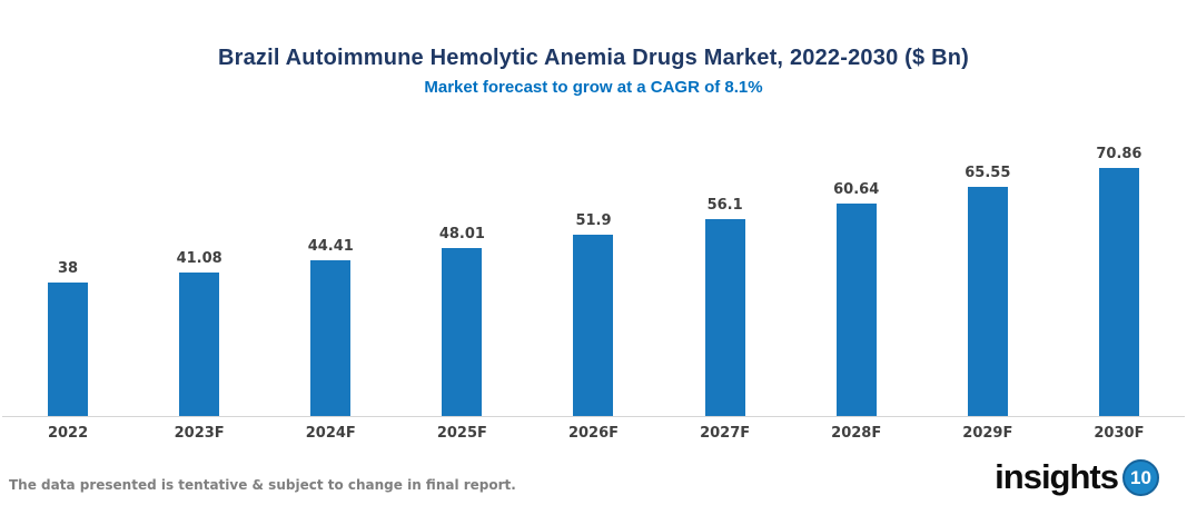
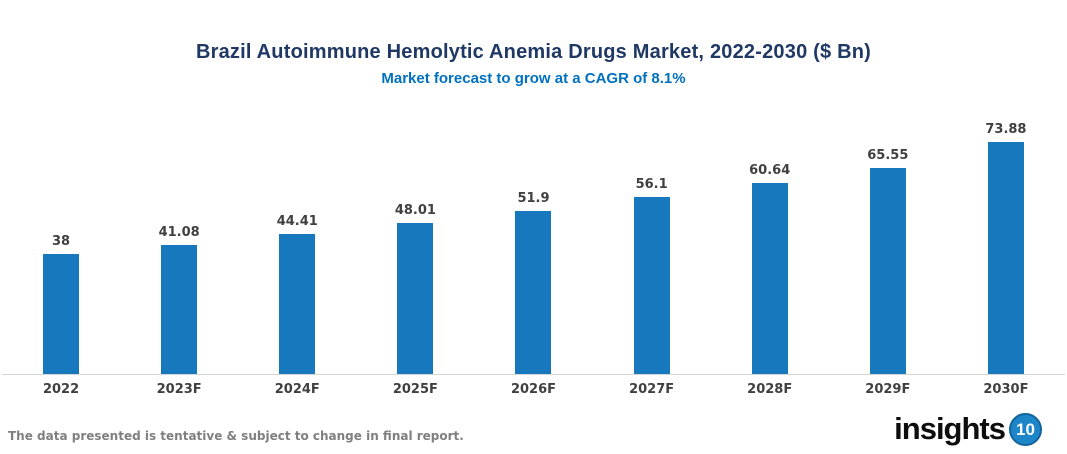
2030F: 70.86 -> 73.88
